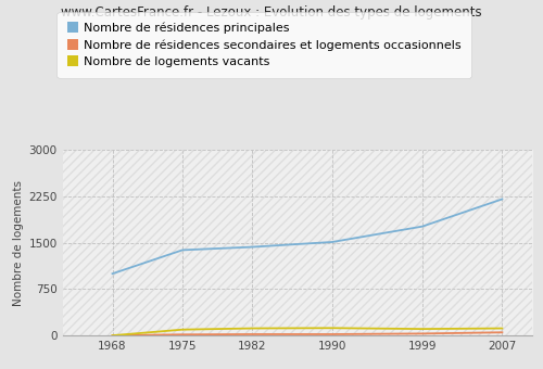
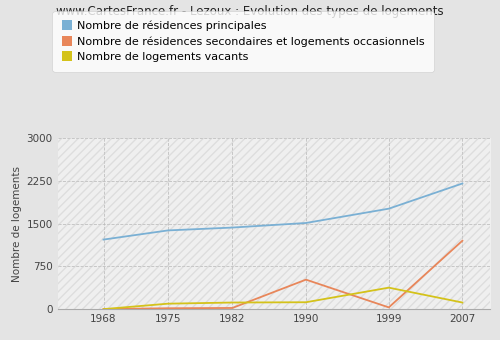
Nombre de résidences principales/1968: 1000 -> 1220
Nombre de résidences secondaires et logements occasionnels/1990: 20 -> 520
Nombre de logements vacants/1999: 110 -> 380
Nombre de résidences secondaires et logements occasionnels/2007: 60 -> 1200
